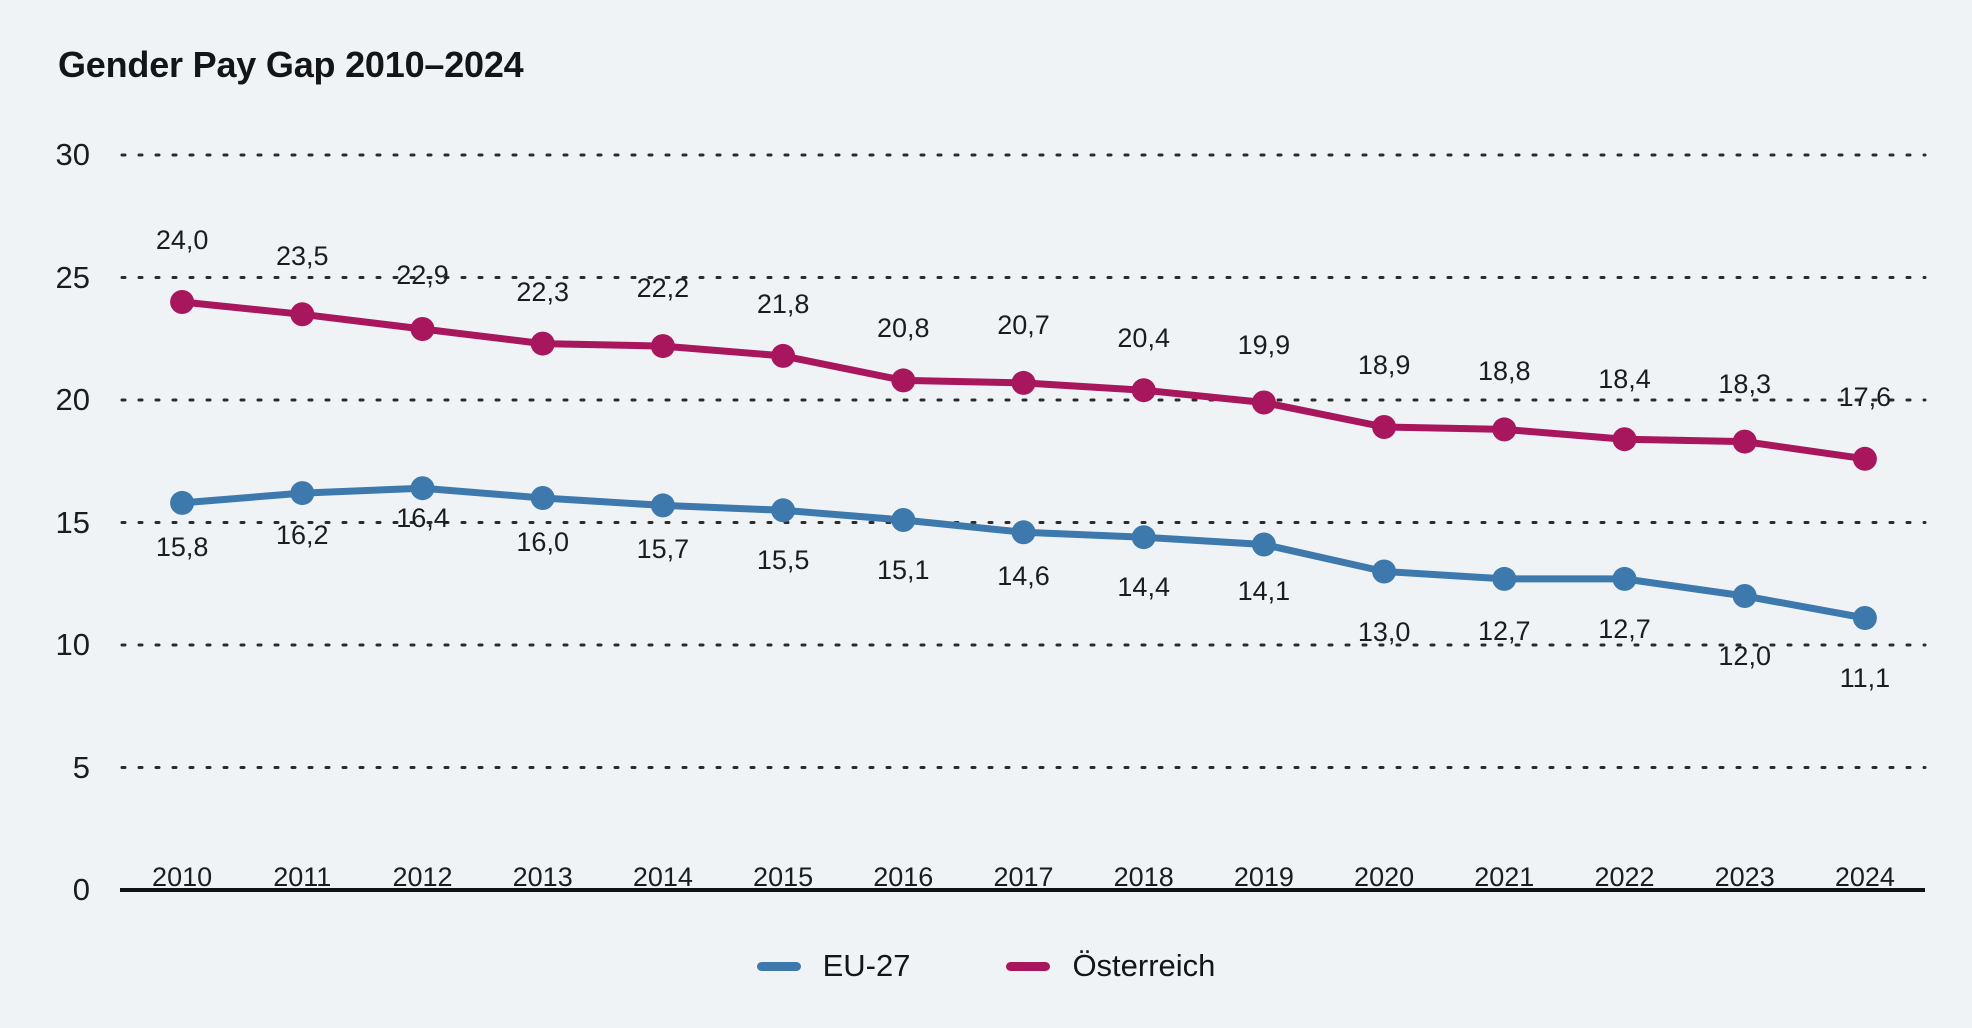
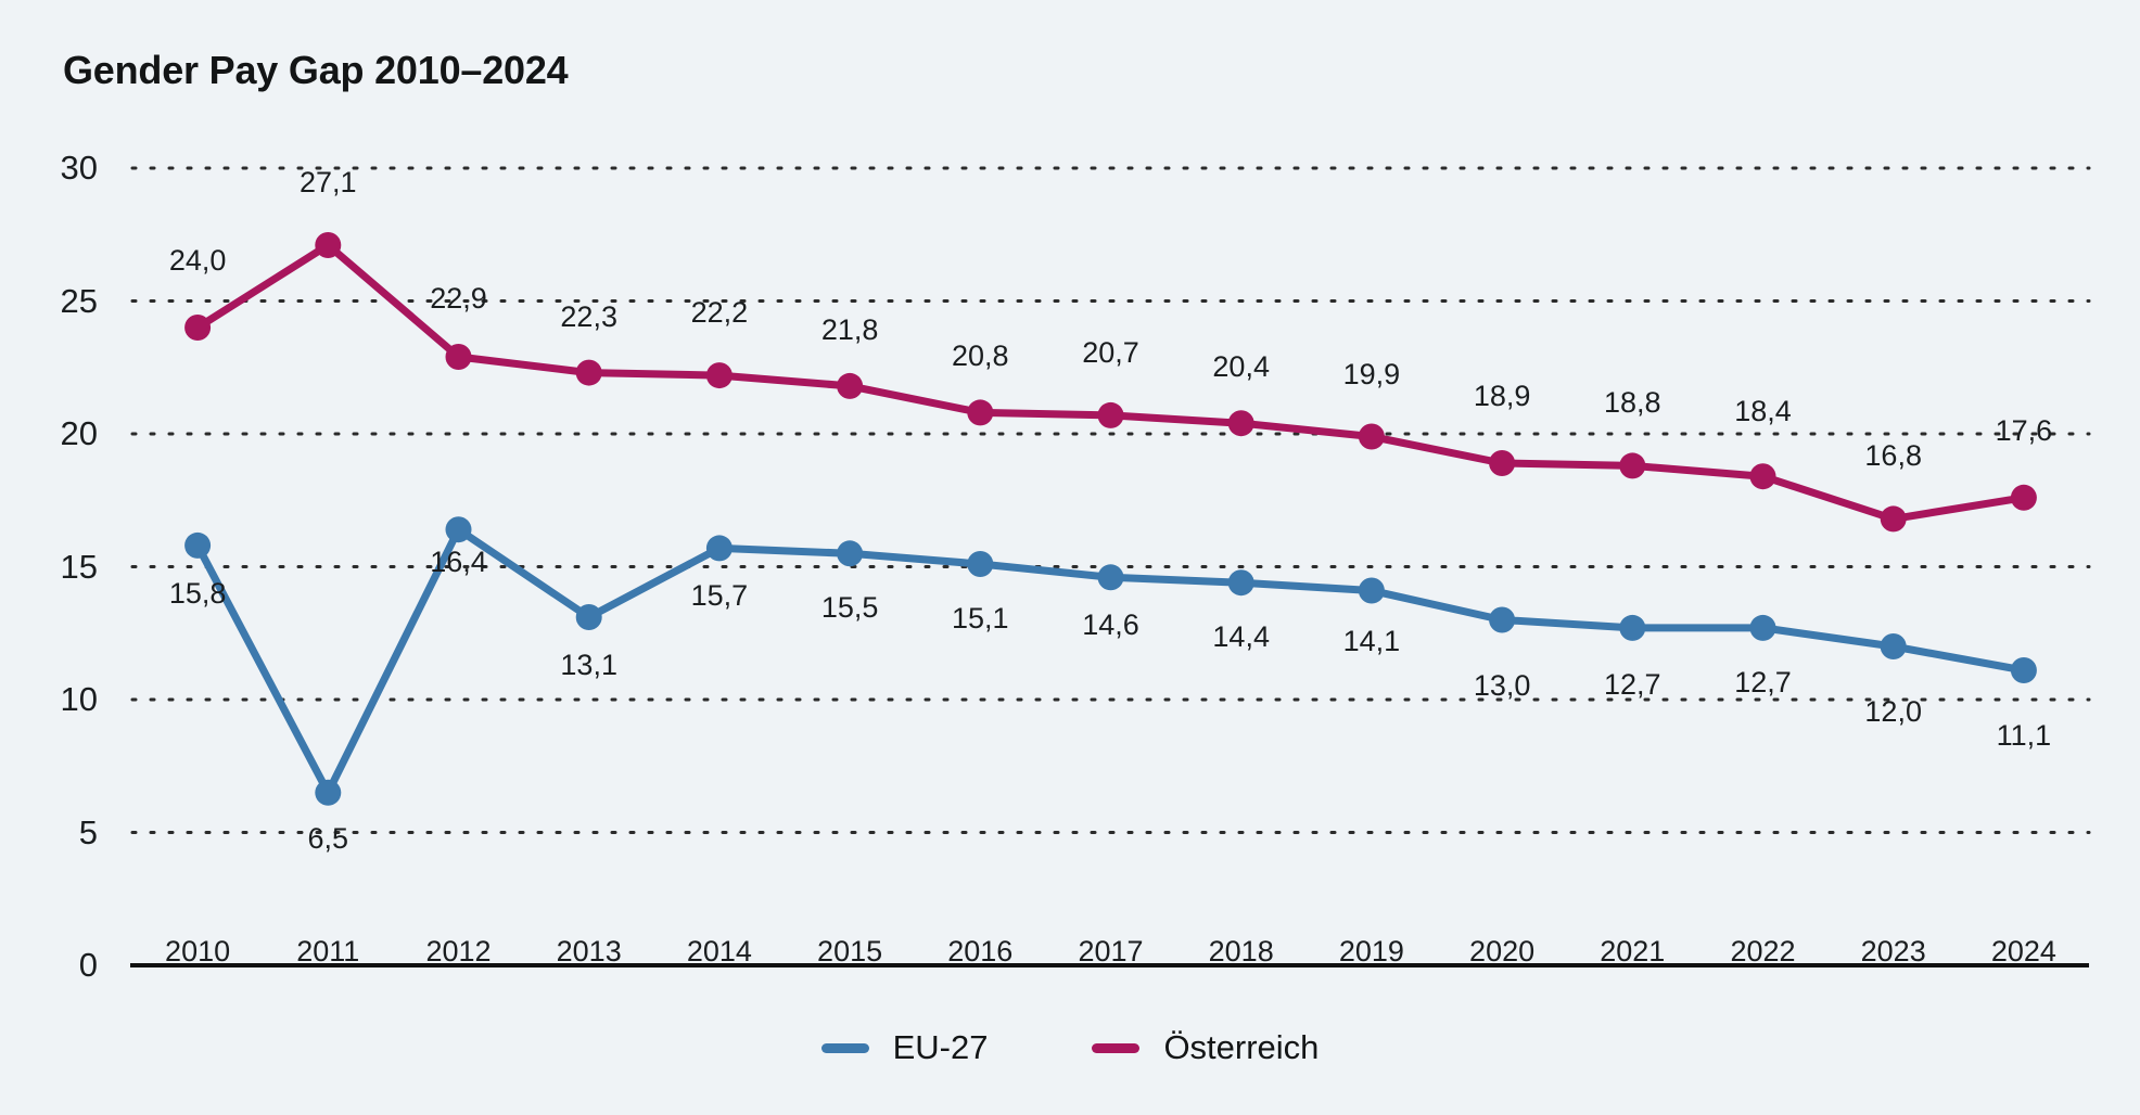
EU-27/2011: 16,2 -> 6,5
Österreich/2011: 23,5 -> 27,1
EU-27/2013: 16,0 -> 13,1
Österreich/2023: 18,3 -> 16,8
